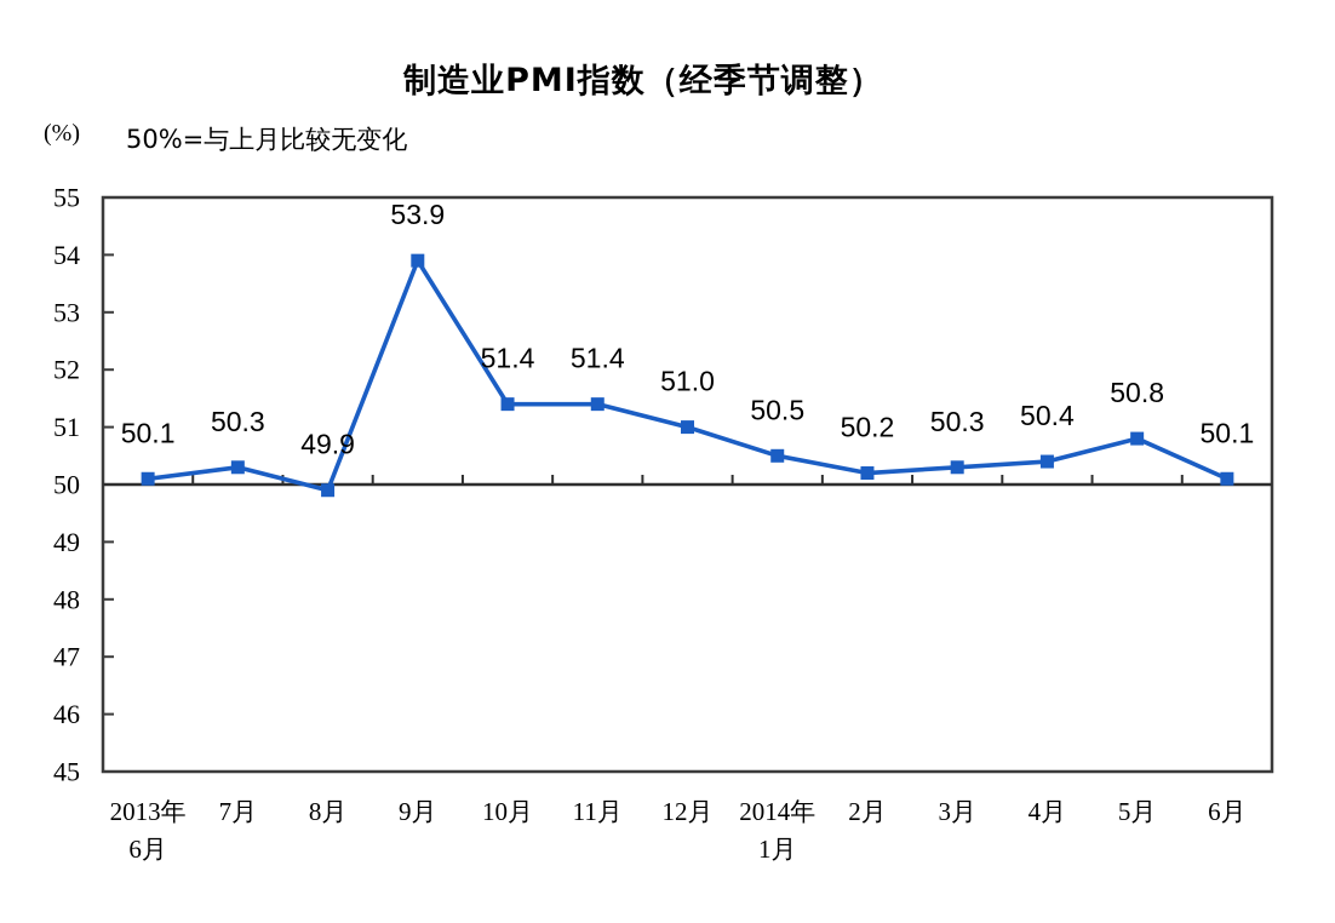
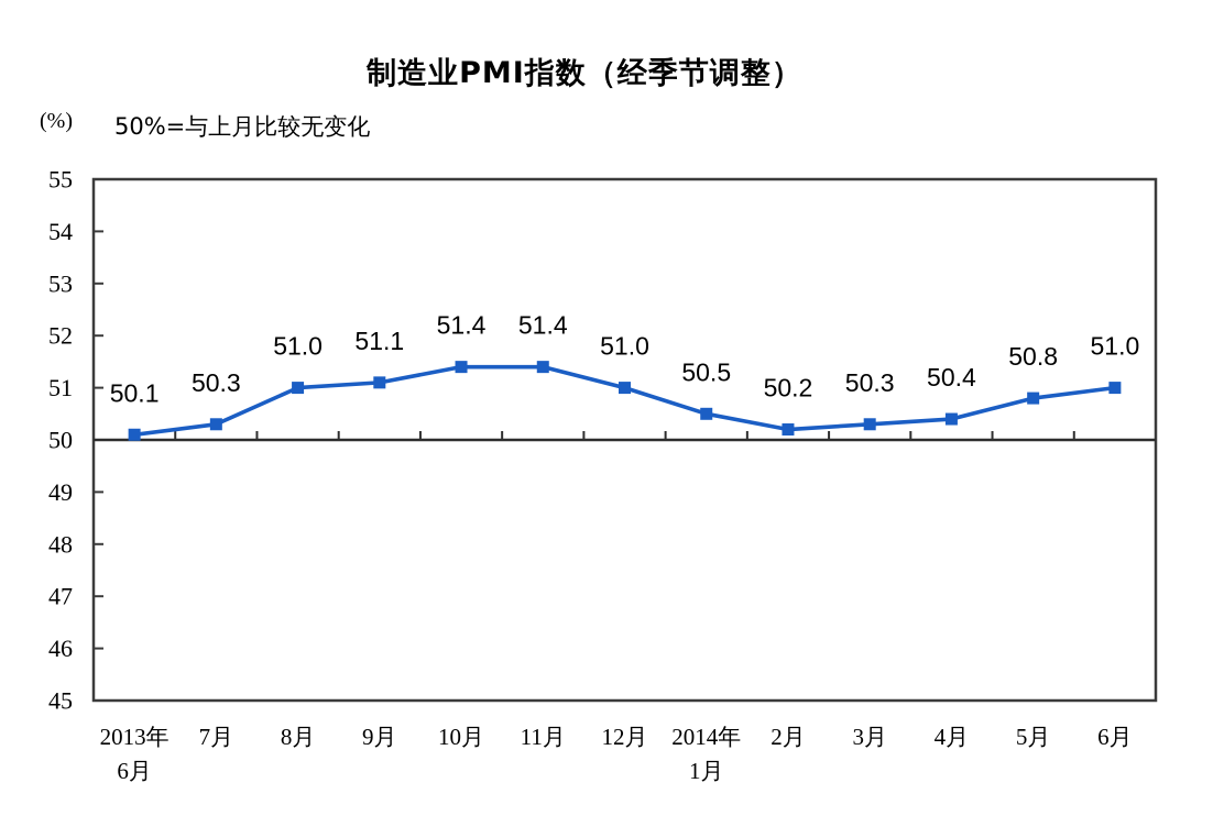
8月: 49.9 -> 51.0
9月: 53.9 -> 51.1
6月: 50.1 -> 51.0
